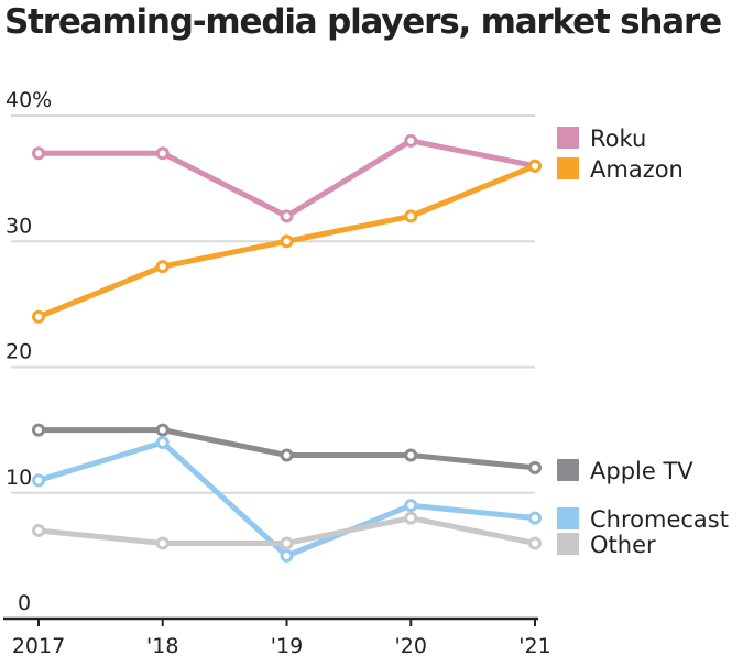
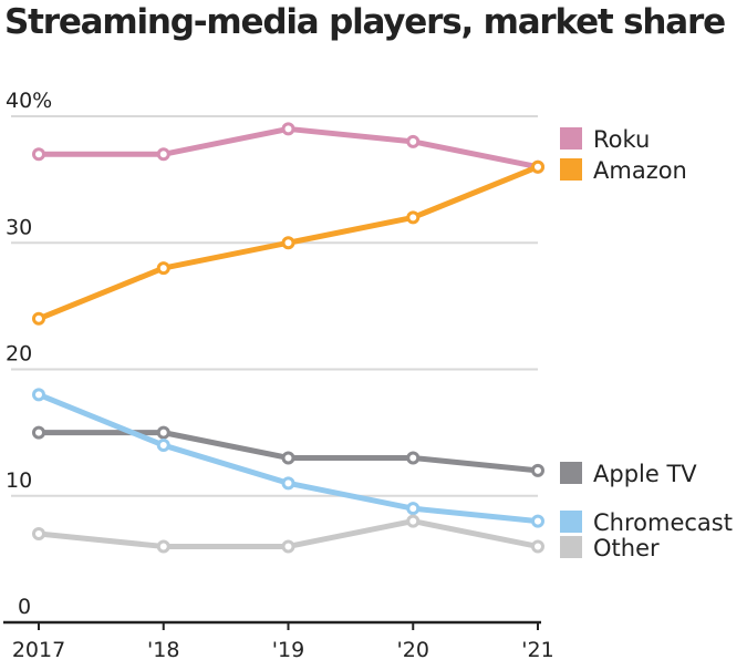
Chromecast/2017: 11% -> 18%
Roku/'19: 32% -> 39%
Chromecast/'19: 5% -> 11%
